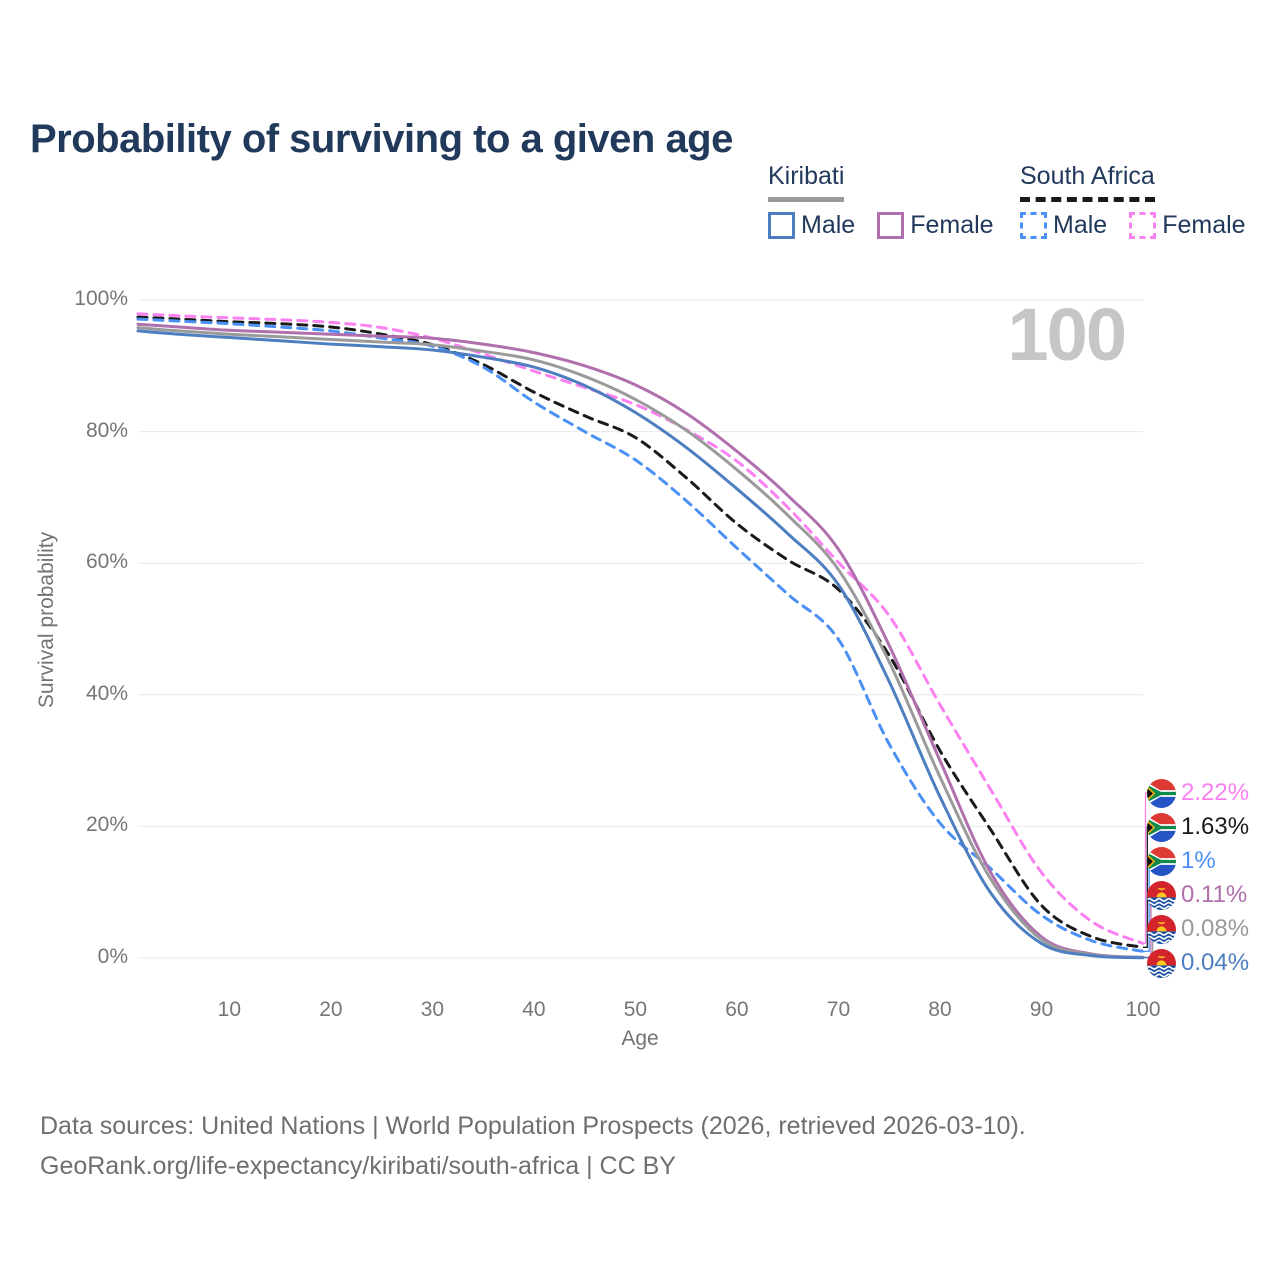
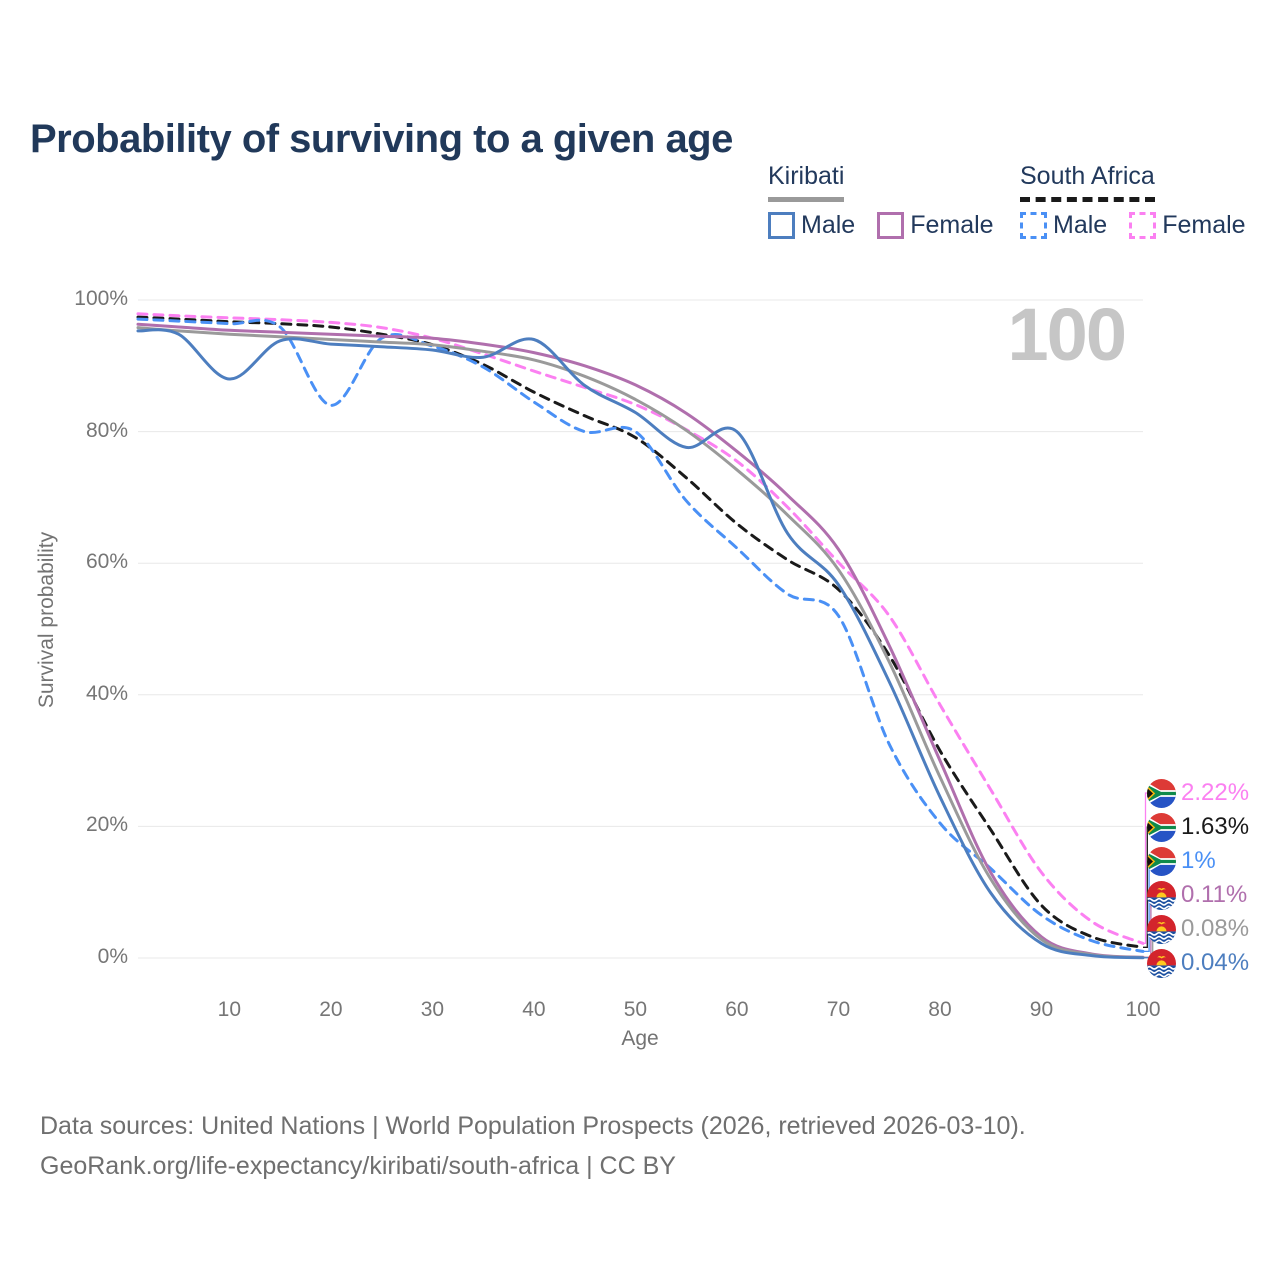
Kiribati Male/10: 94% -> 88%
South Africa Male/20: 95% -> 84%
Kiribati Male/40: 90% -> 94%
South Africa Male/50: 76% -> 80%
Kiribati Male/60: 71% -> 80%
South Africa Male/70: 48% -> 52%
